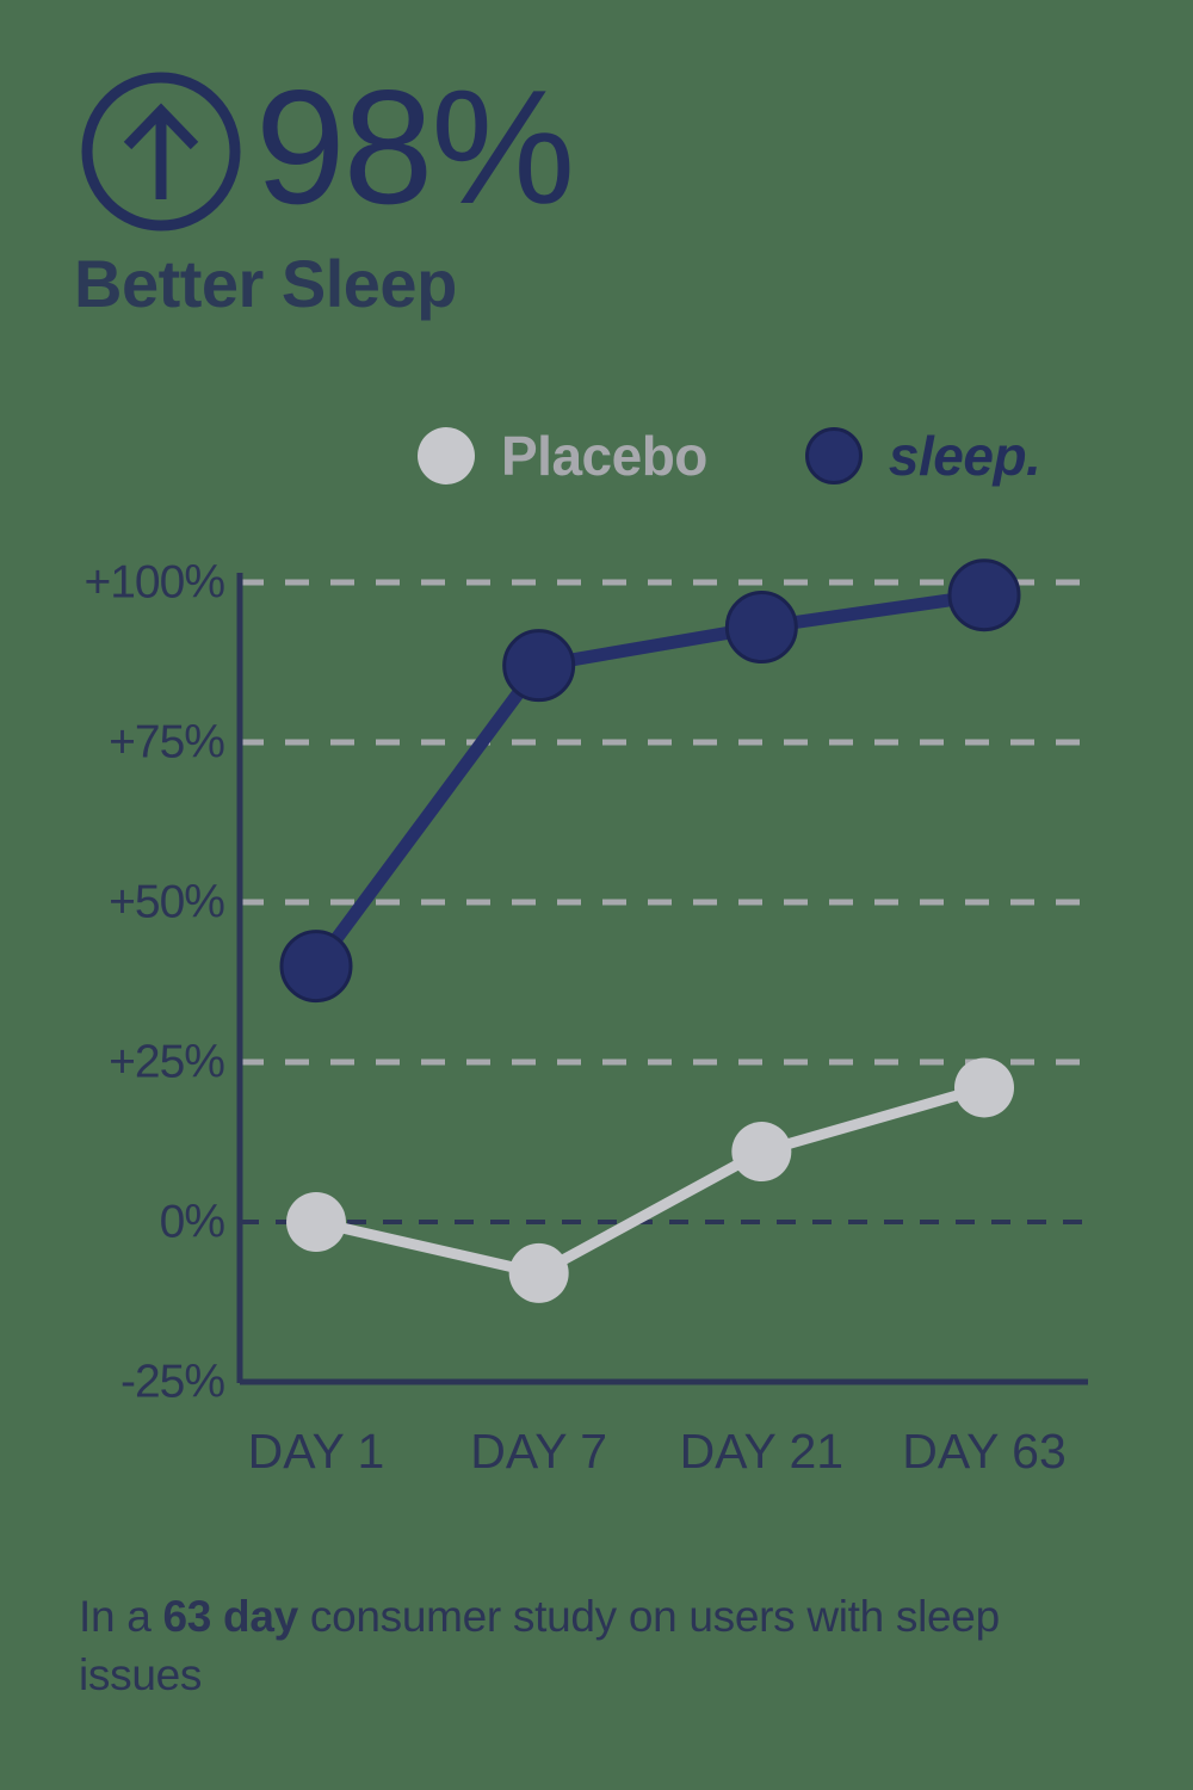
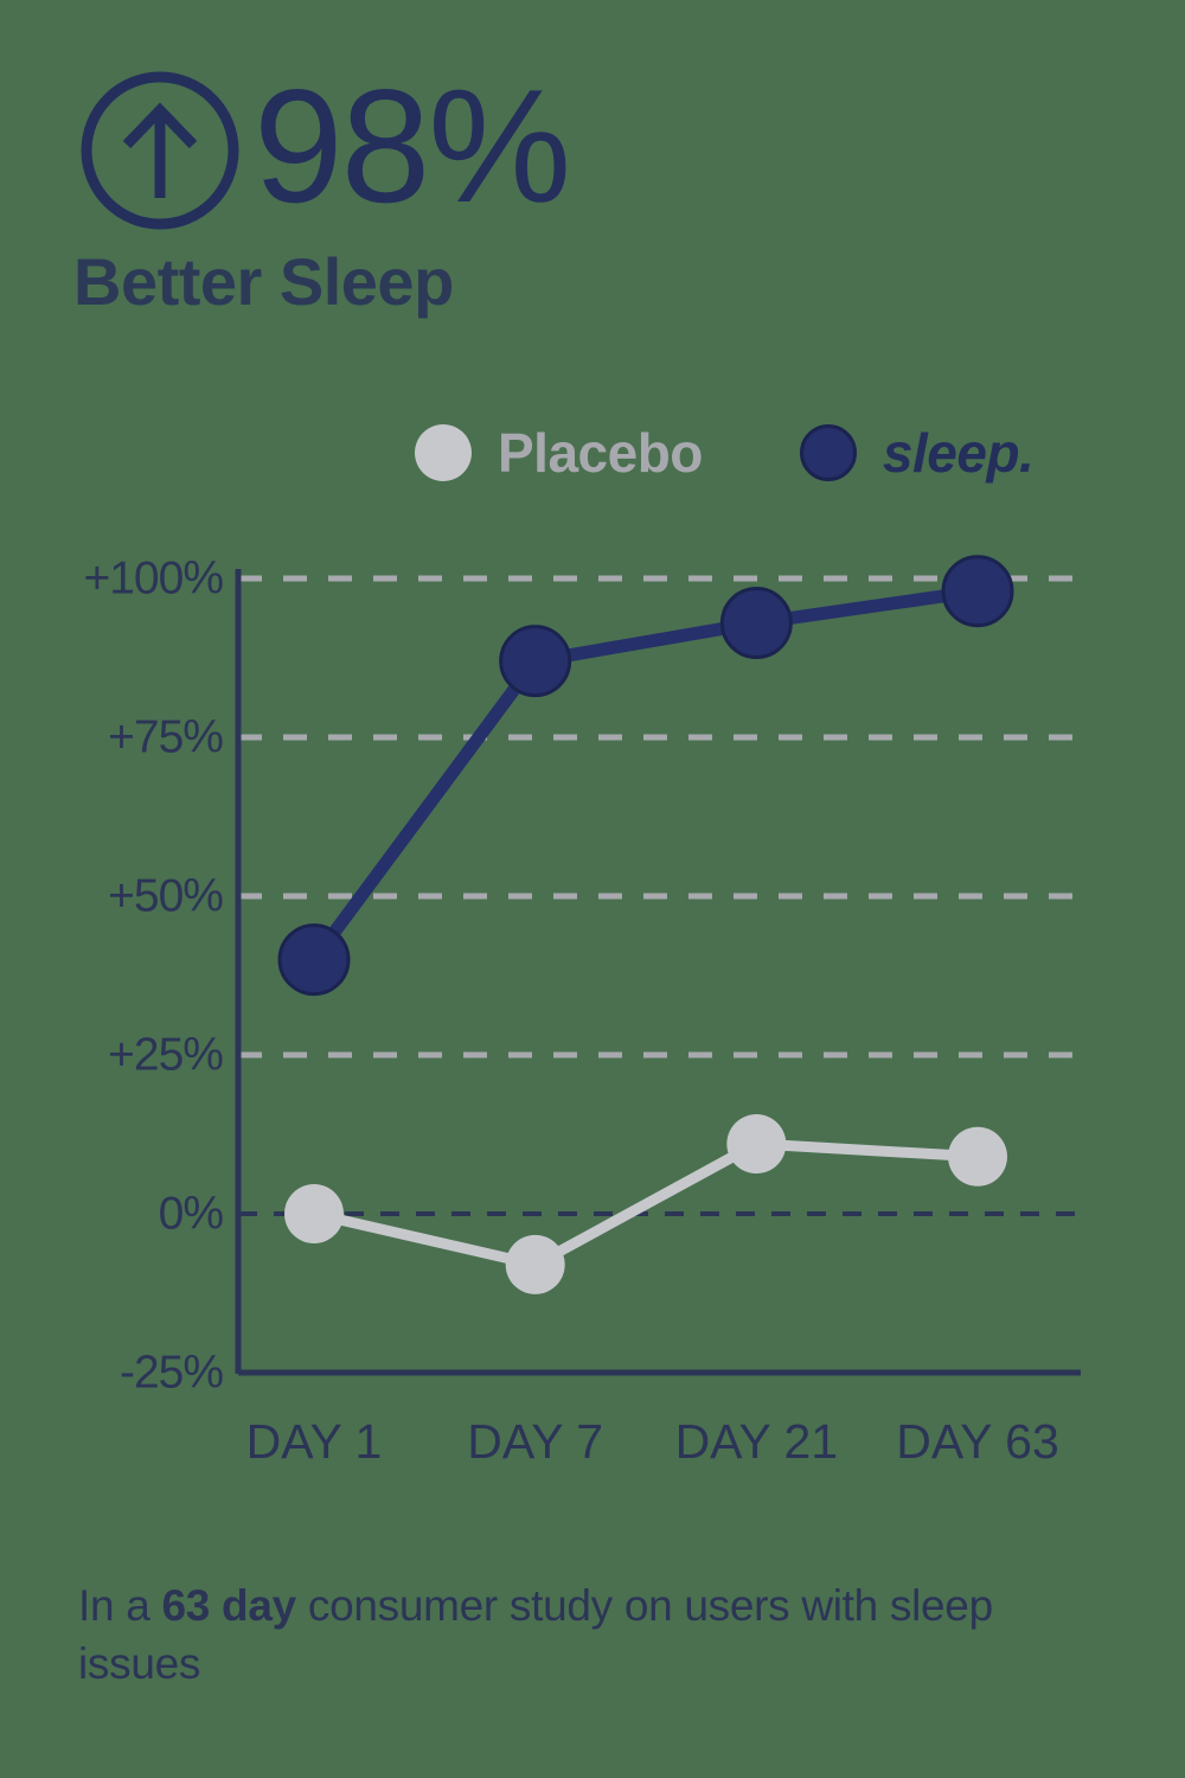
Placebo/DAY 63: 21% -> 9%
